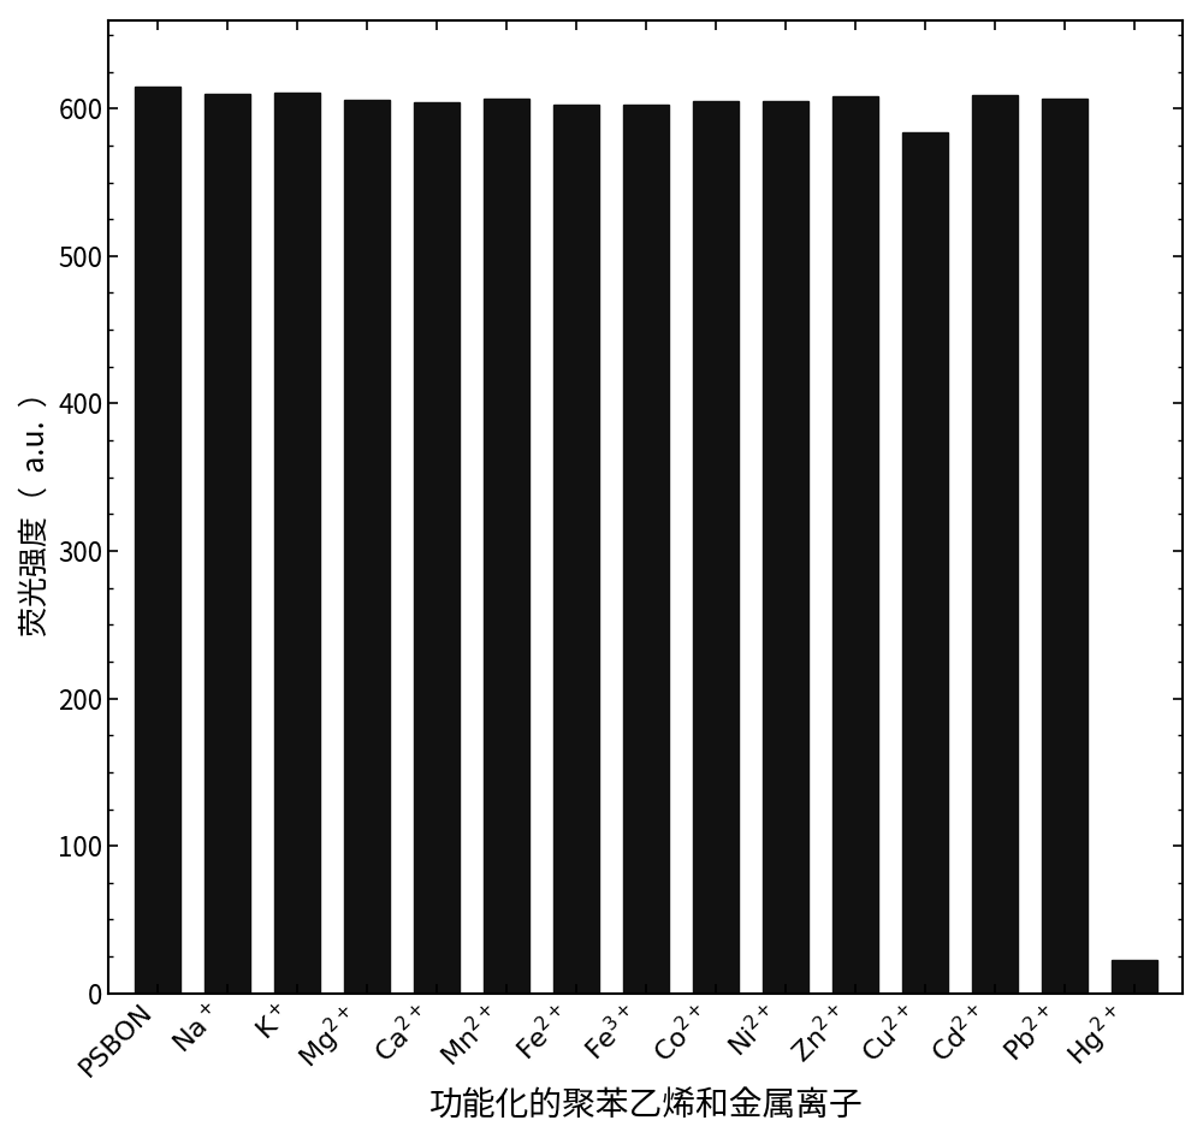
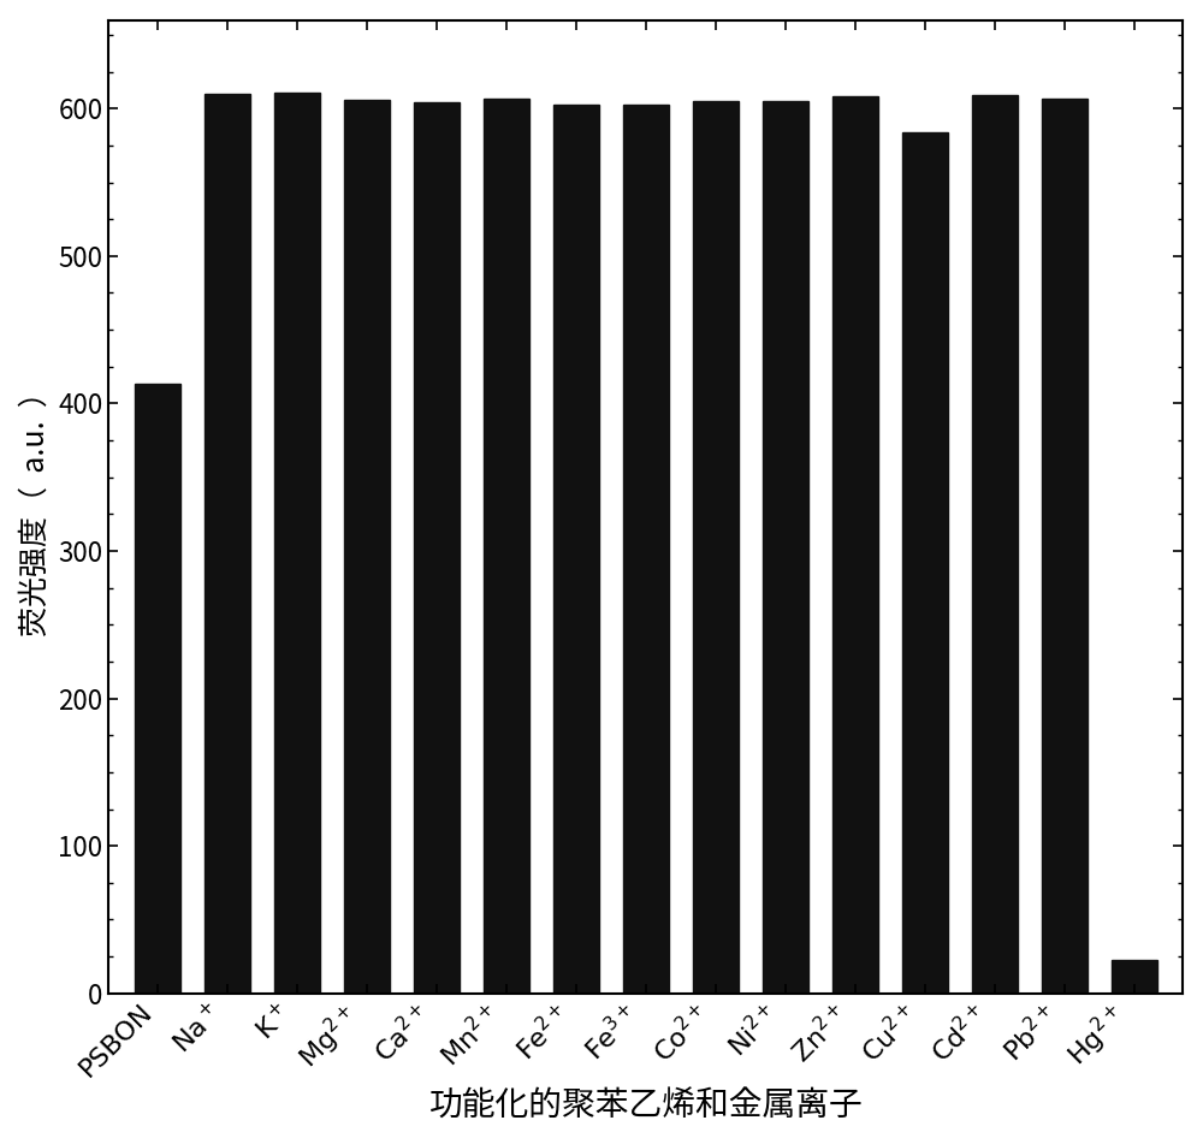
PSBON: 615 -> 413
